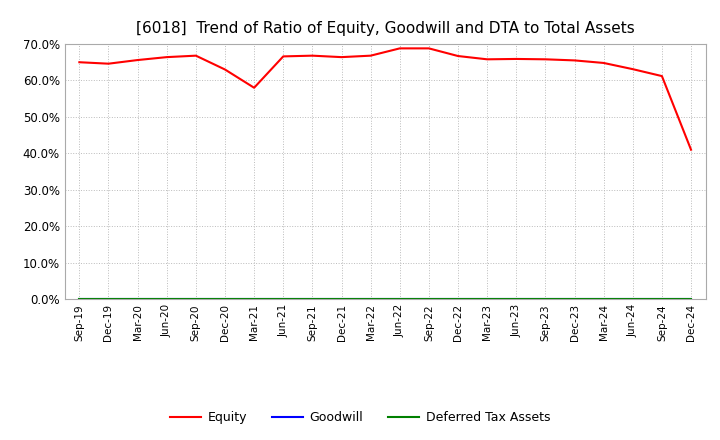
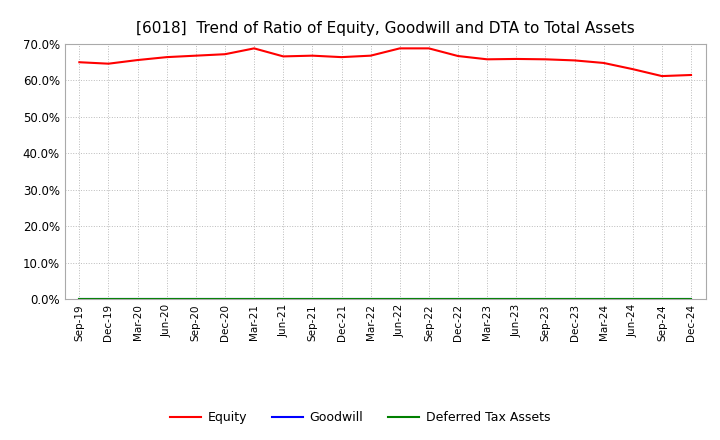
Equity/Dec-20: 63.0% -> 67.2%
Equity/Mar-21: 58.0% -> 68.8%
Equity/Dec-24: 41.0% -> 61.5%
